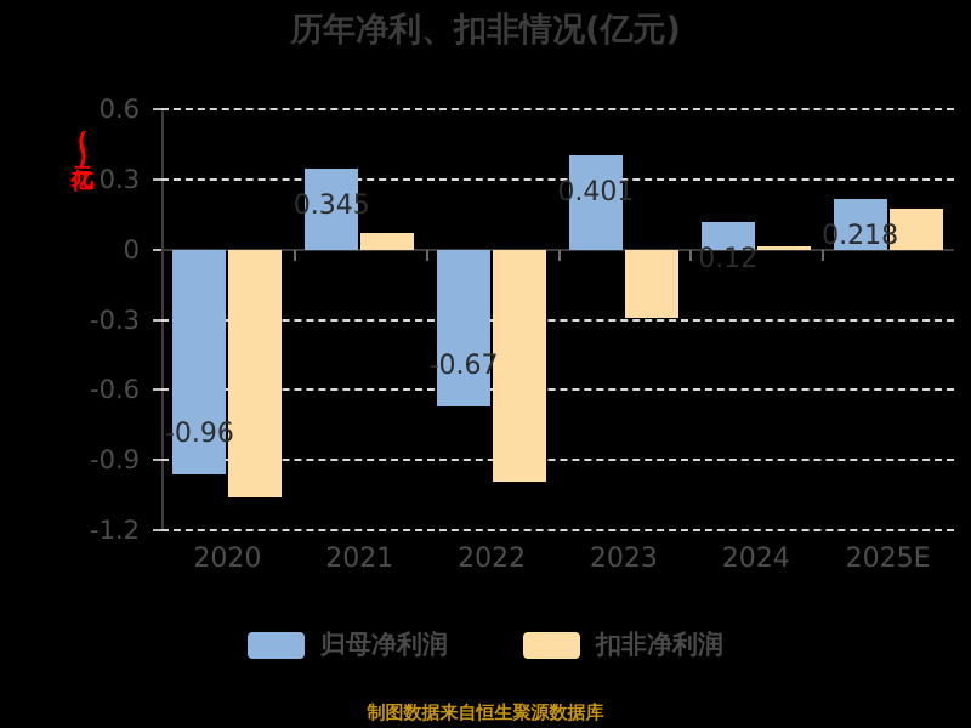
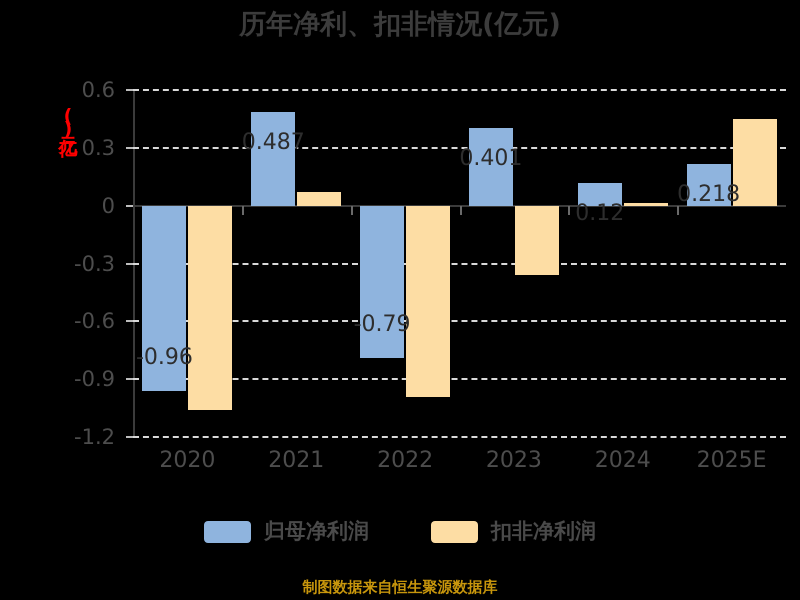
归母净利润/2021: 0.345 -> 0.487
归母净利润/2022: -0.67 -> -0.79
扣非净利润/2023: -0.29 -> -0.36
扣非净利润/2025E: 0.17 -> 0.45
